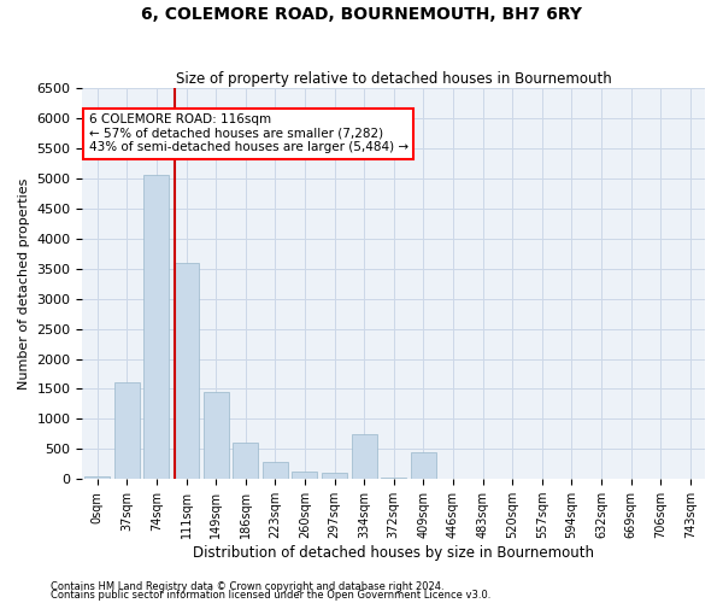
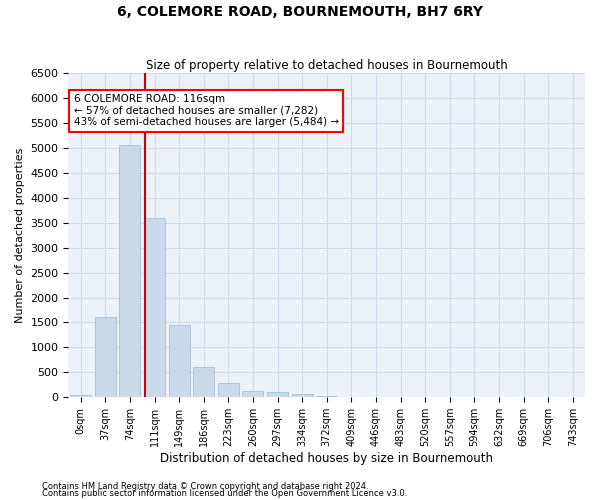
334sqm: 750 -> 60
409sqm: 450 -> 10
